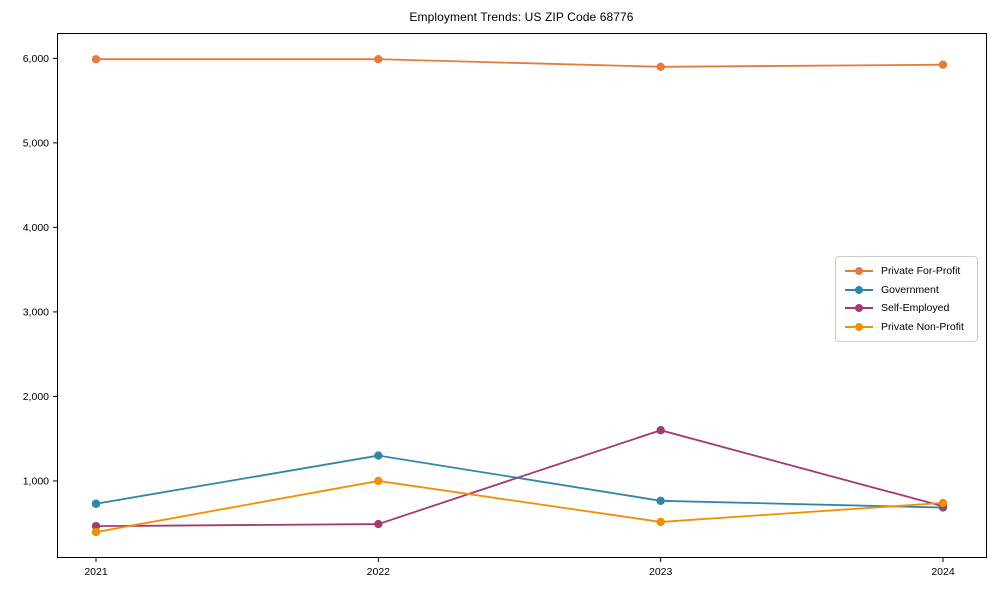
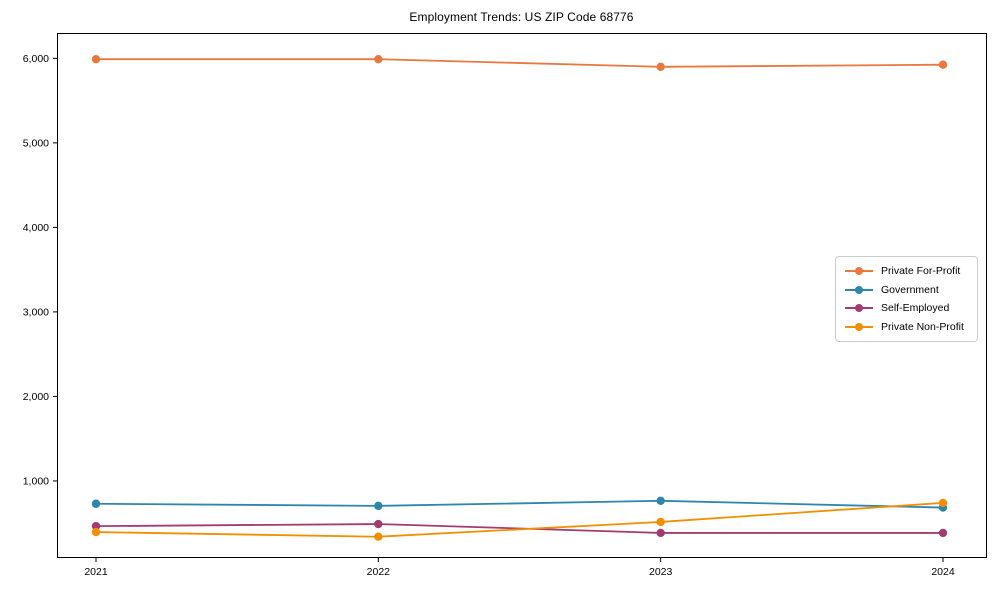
Government/2022: 1300 -> 700
Private Non-Profit/2022: 1000 -> 300
Self-Employed/2023: 1600 -> 400
Self-Employed/2024: 700 -> 400
